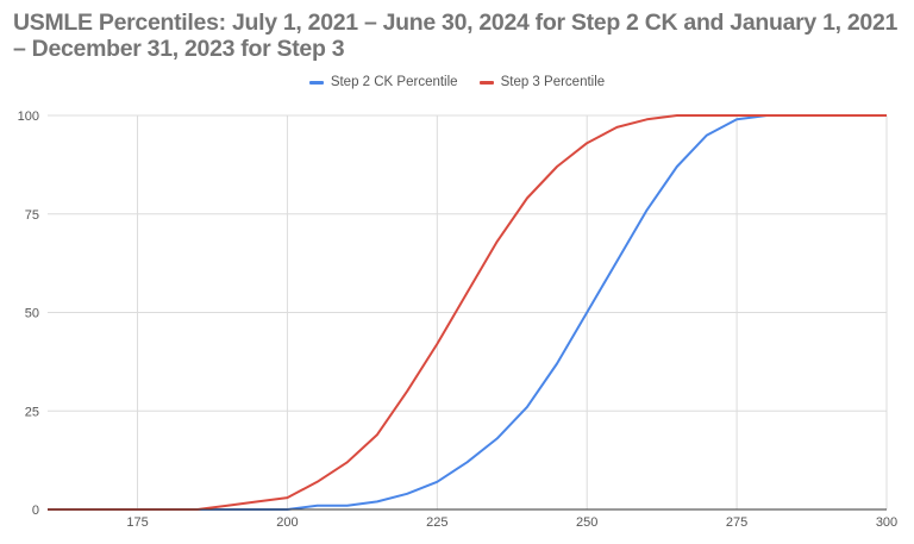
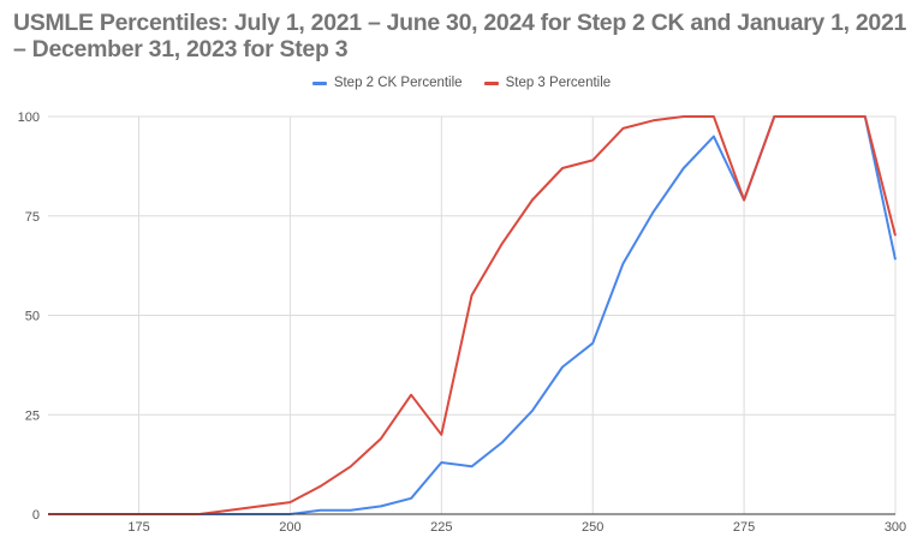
Step 2 CK Percentile/225: 7 -> 13
Step 3 Percentile/225: 42 -> 20
Step 2 CK Percentile/250: 50 -> 43
Step 3 Percentile/250: 93 -> 89
Step 2 CK Percentile/275: 99 -> 79
Step 3 Percentile/275: 100 -> 79
Step 2 CK Percentile/300: 100 -> 64
Step 3 Percentile/300: 100 -> 70
